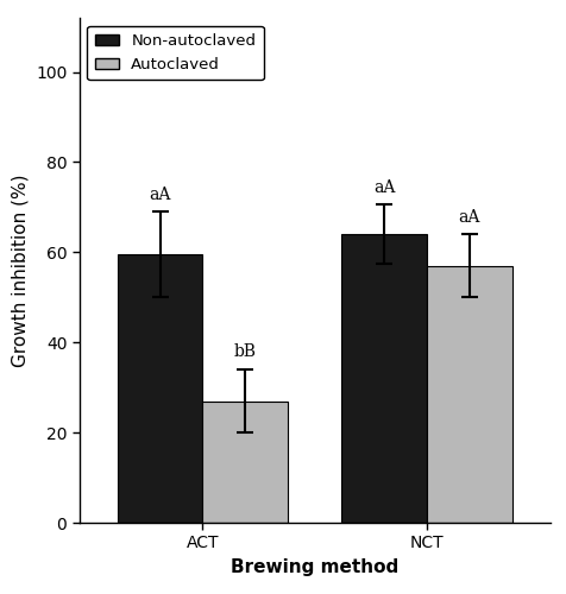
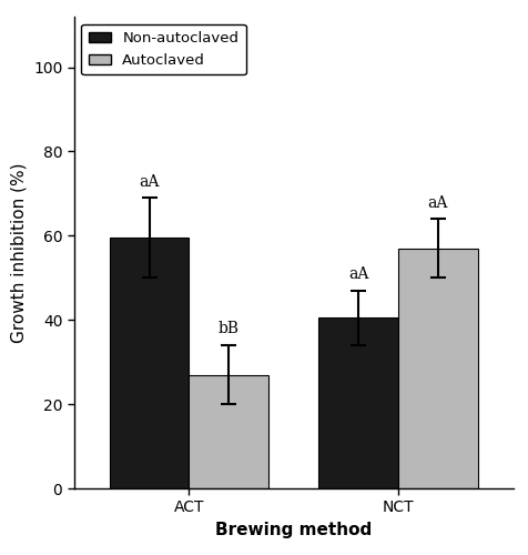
Non-autoclaved/NCT: 64.0 -> 40.5
